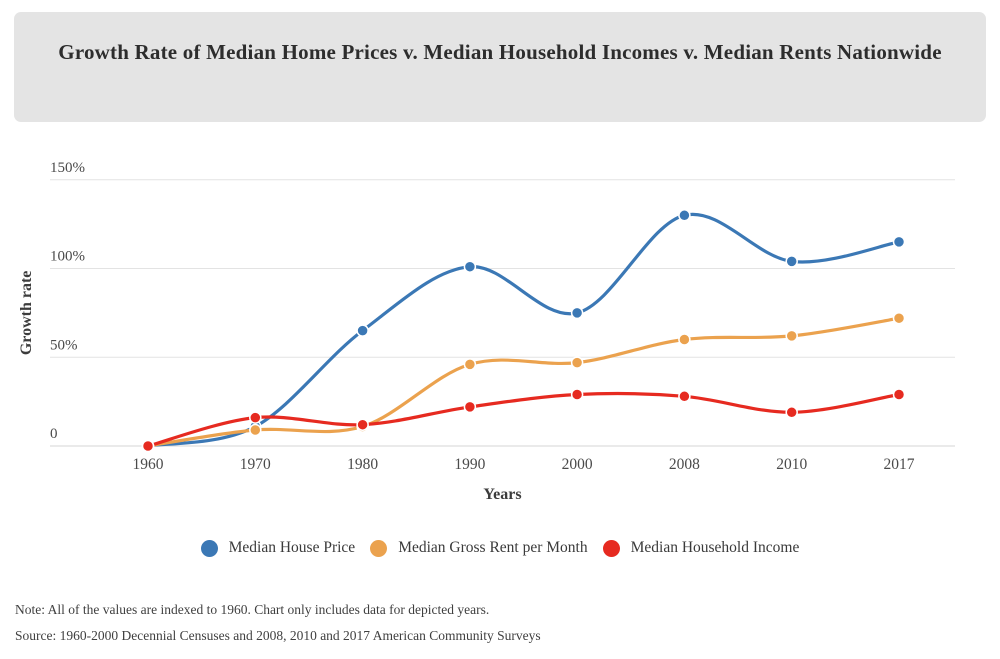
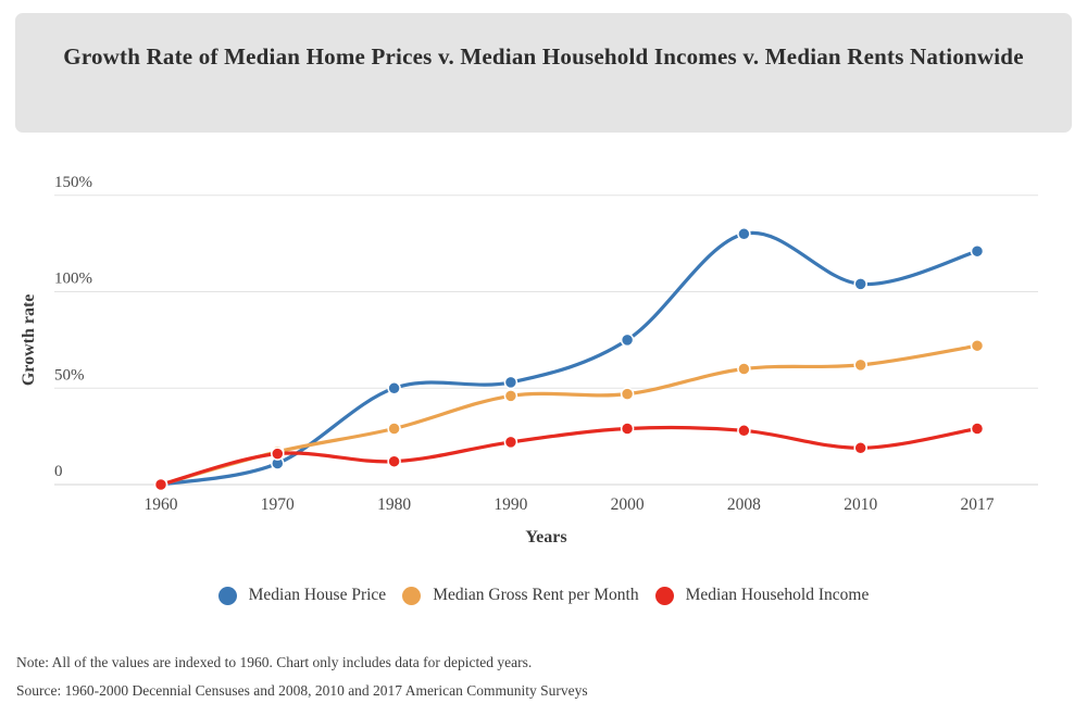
Median Gross Rent per Month/1970: 9% -> 17%
Median House Price/1980: 65% -> 50%
Median Gross Rent per Month/1980: 11% -> 29%
Median House Price/1990: 101% -> 53%
Median House Price/2017: 115% -> 121%
